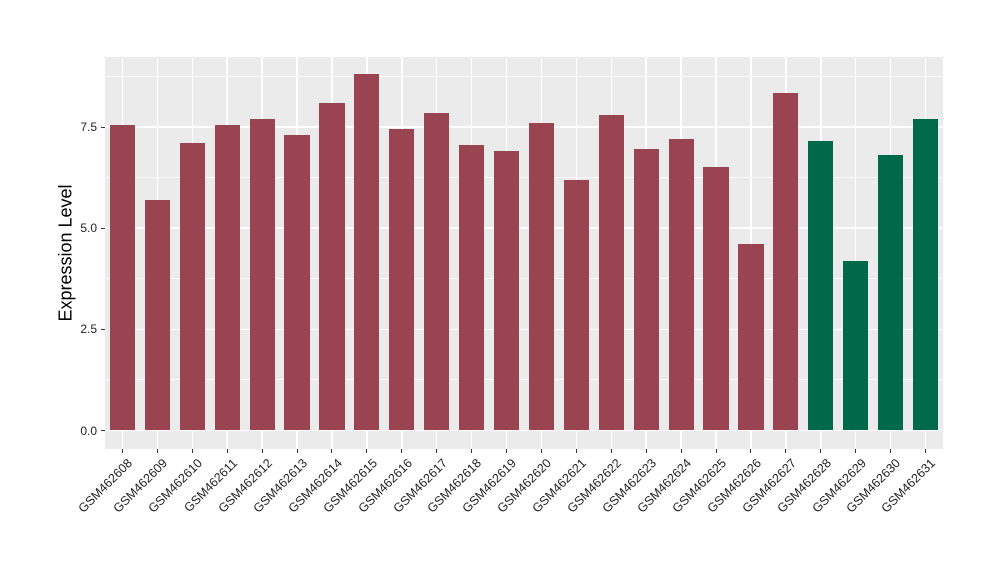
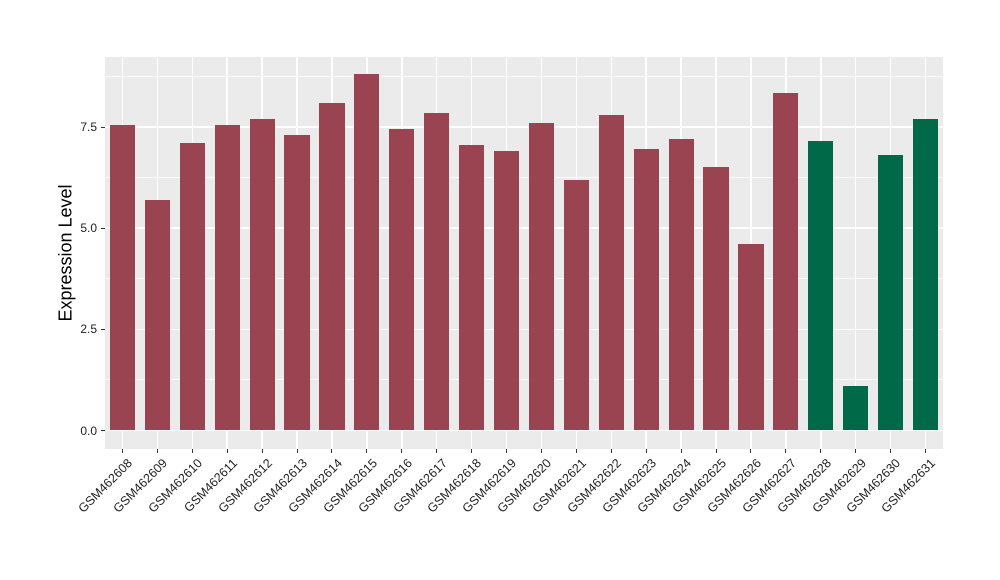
GSM462629: 4.2 -> 1.1
